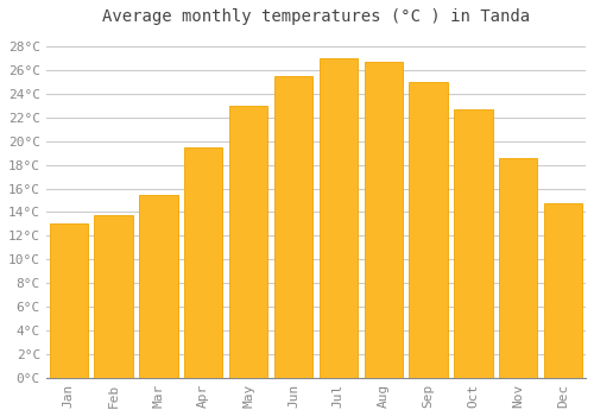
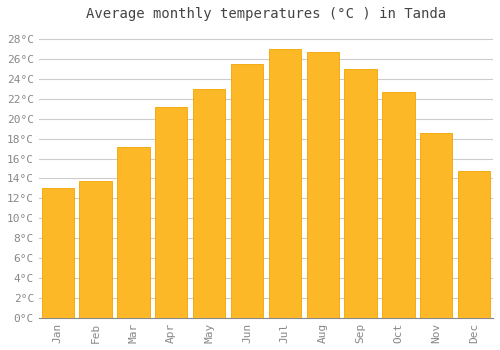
Mar: 15.5°C -> 17.2°C
Apr: 19.5°C -> 21.2°C
